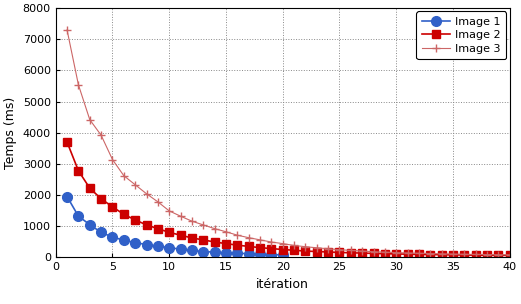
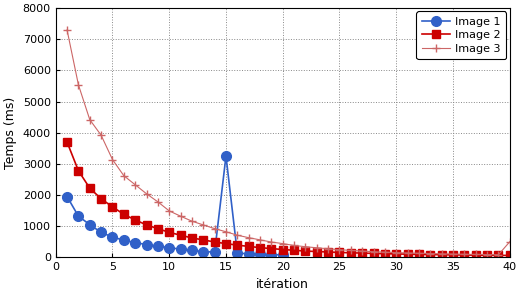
Image 1/15: 140 -> 3250
Image 3/40: 80 -> 500
